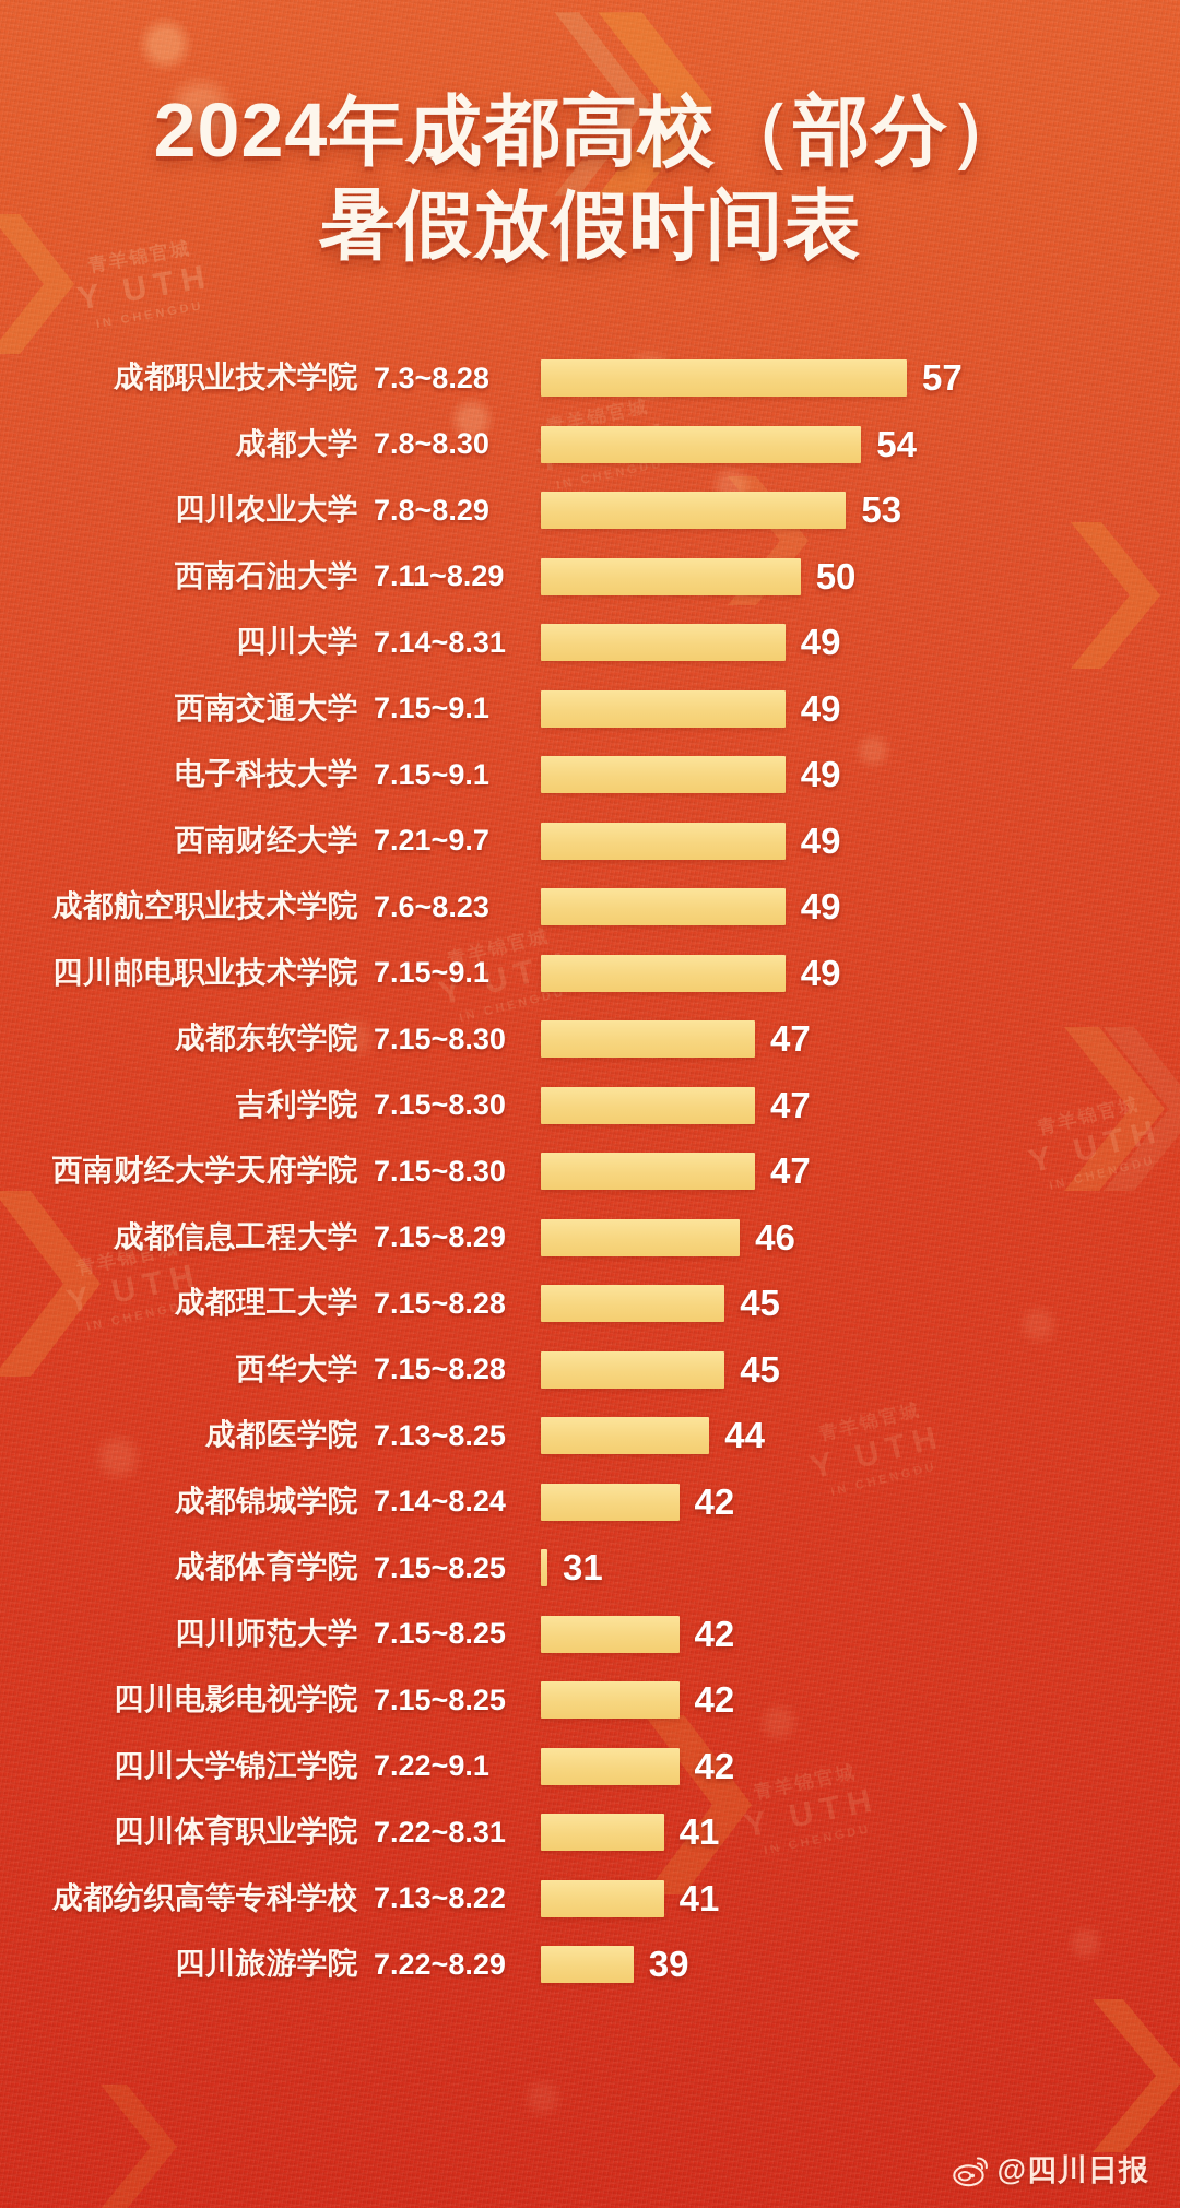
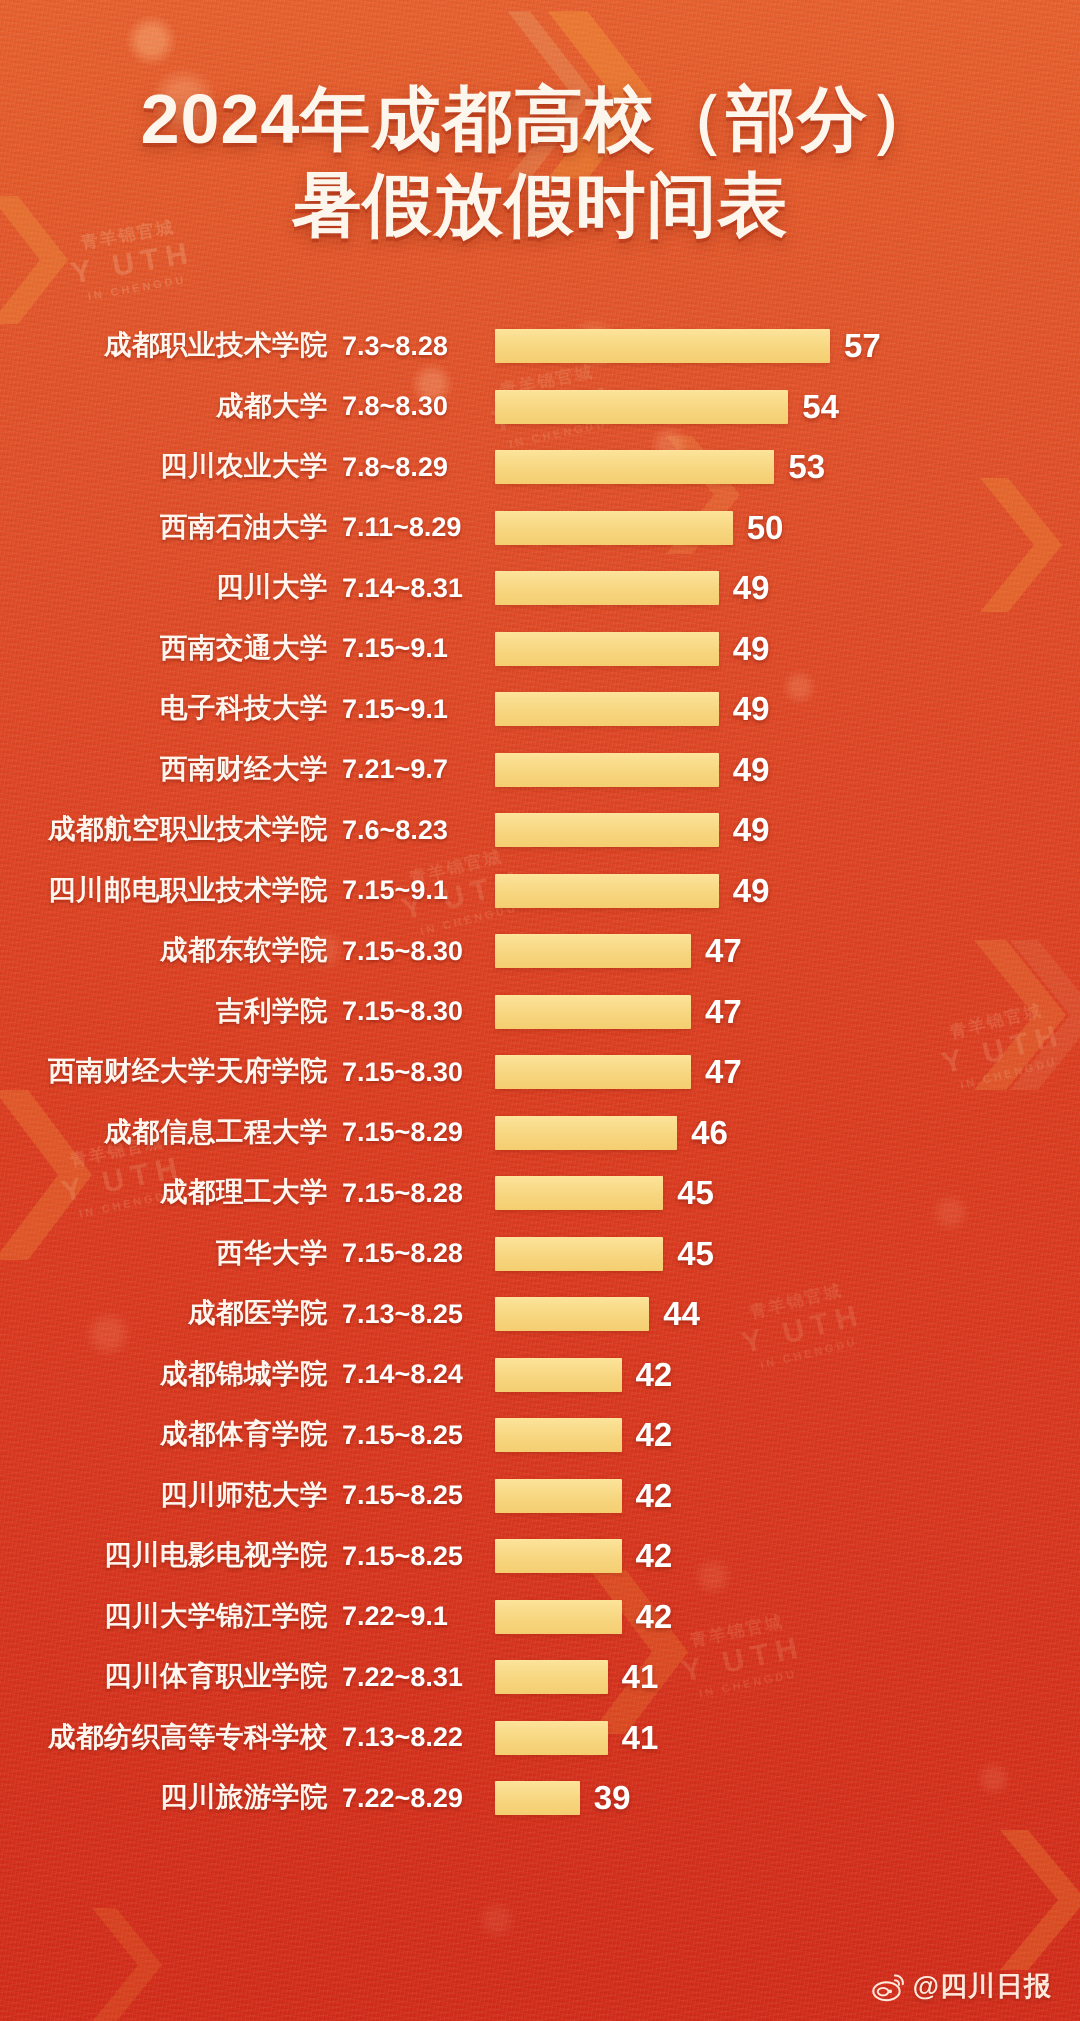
成都体育学院: 31 -> 42
